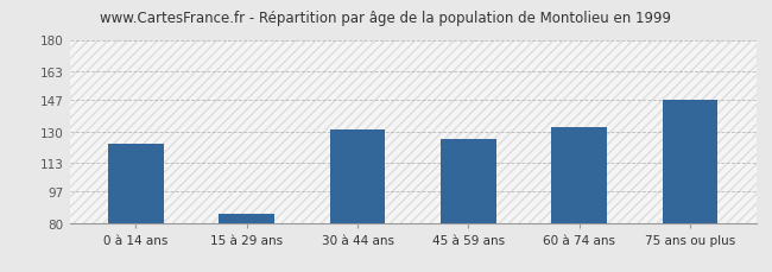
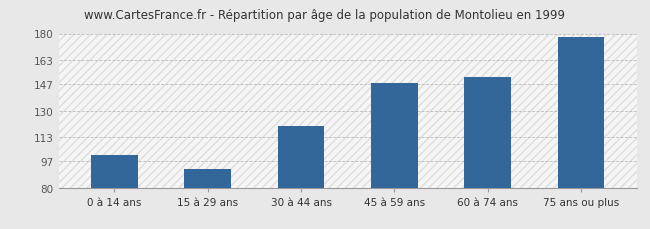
0 à 14 ans: 123 -> 101
15 à 29 ans: 85 -> 92
30 à 44 ans: 131 -> 120
45 à 59 ans: 126 -> 148
60 à 74 ans: 132 -> 152
75 ans ou plus: 147 -> 178
